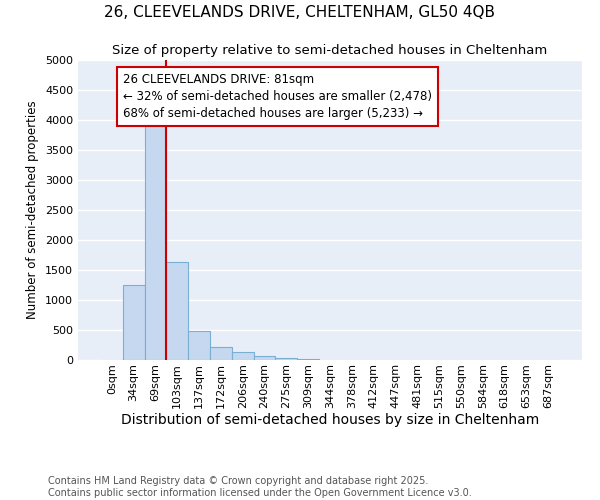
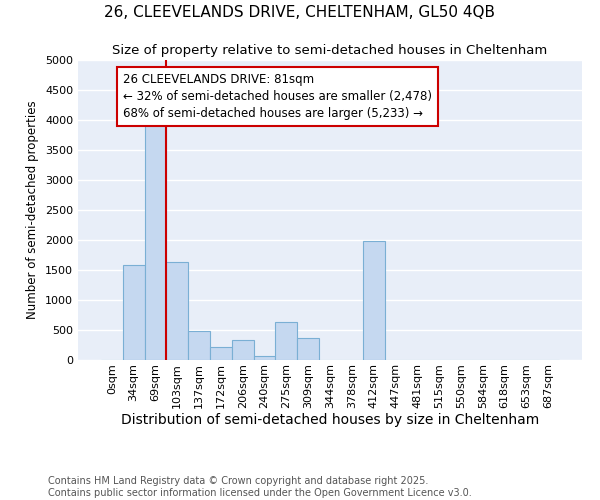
34sqm: 1250 -> 1580
206sqm: 130 -> 340
275sqm: 40 -> 640
309sqm: 20 -> 360
412sqm: 0 -> 1980
